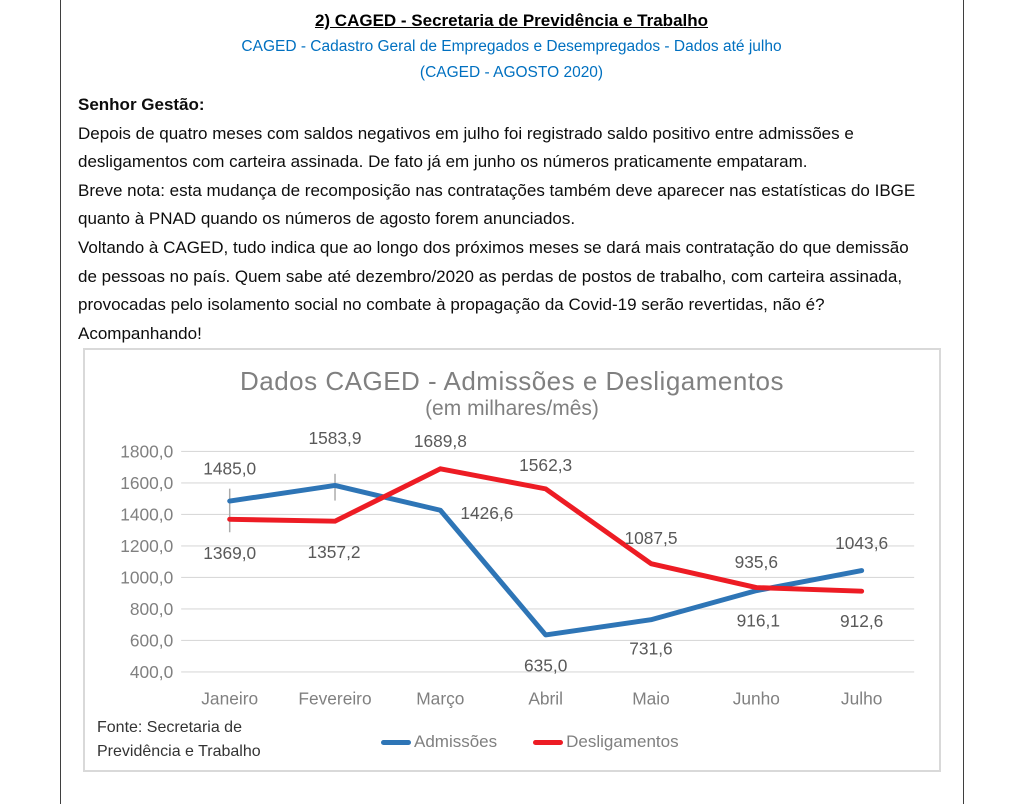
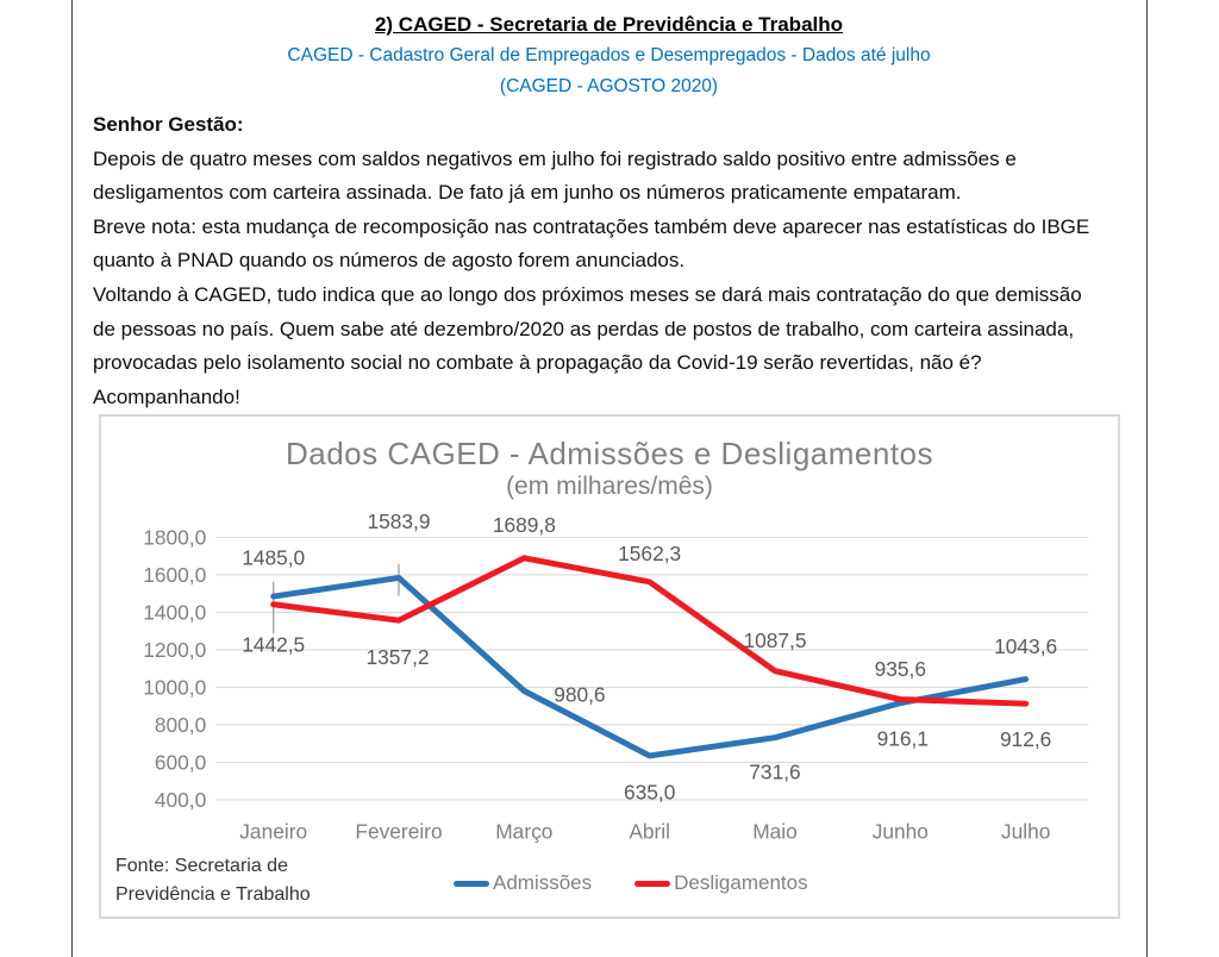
Desligamentos/Janeiro: 1369,0 -> 1442,5
Admissões/Março: 1426,6 -> 980,6
